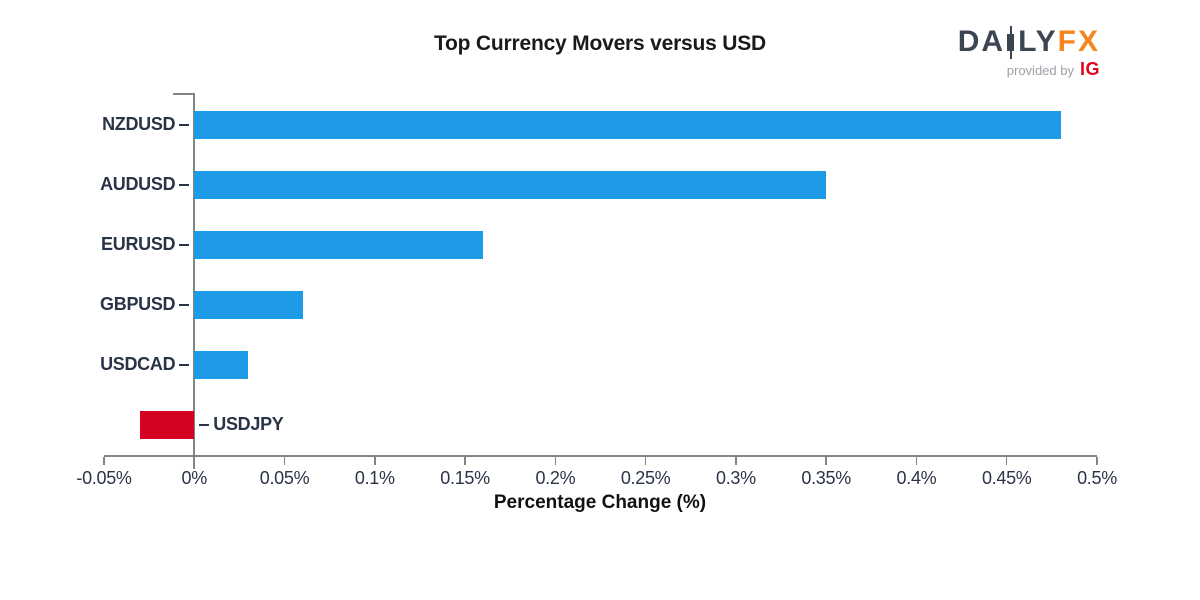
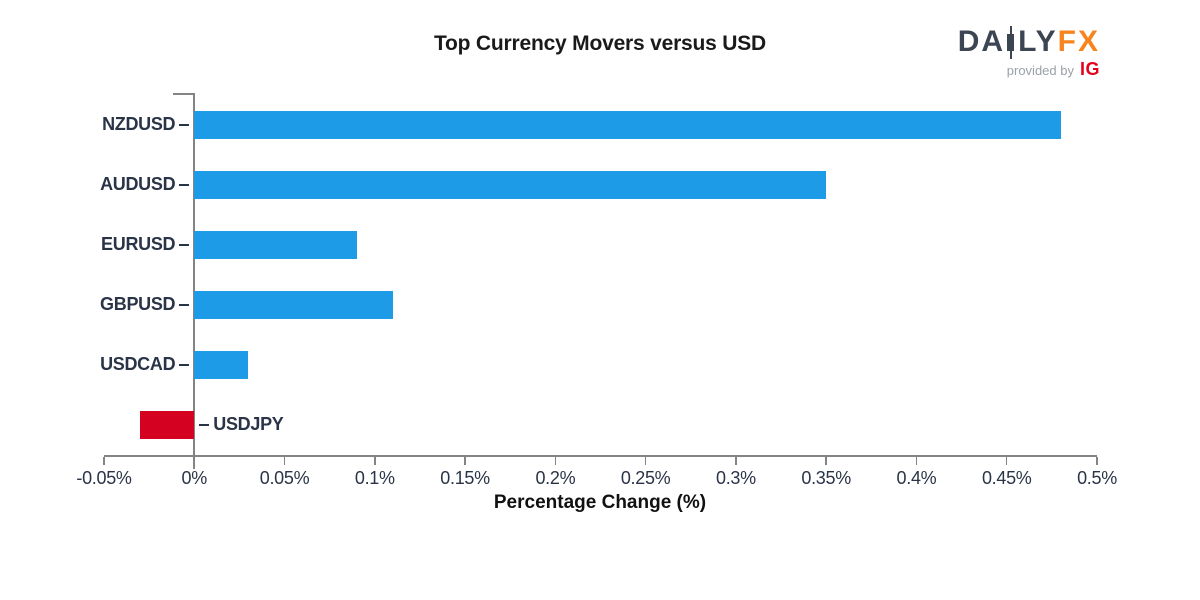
EURUSD: 0.16% -> 0.09%
GBPUSD: 0.06% -> 0.11%
